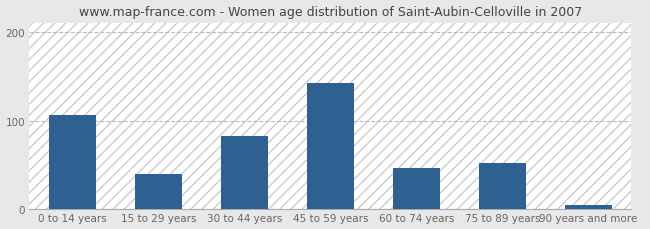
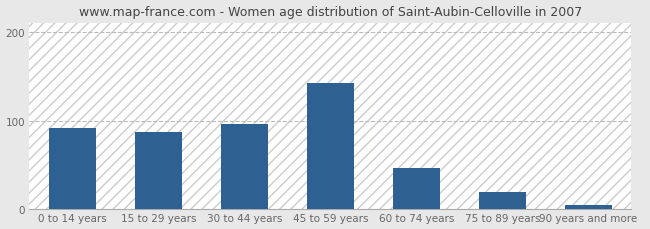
0 to 14 years: 106 -> 92
15 to 29 years: 40 -> 87
30 to 44 years: 82 -> 96
75 to 89 years: 52 -> 20
